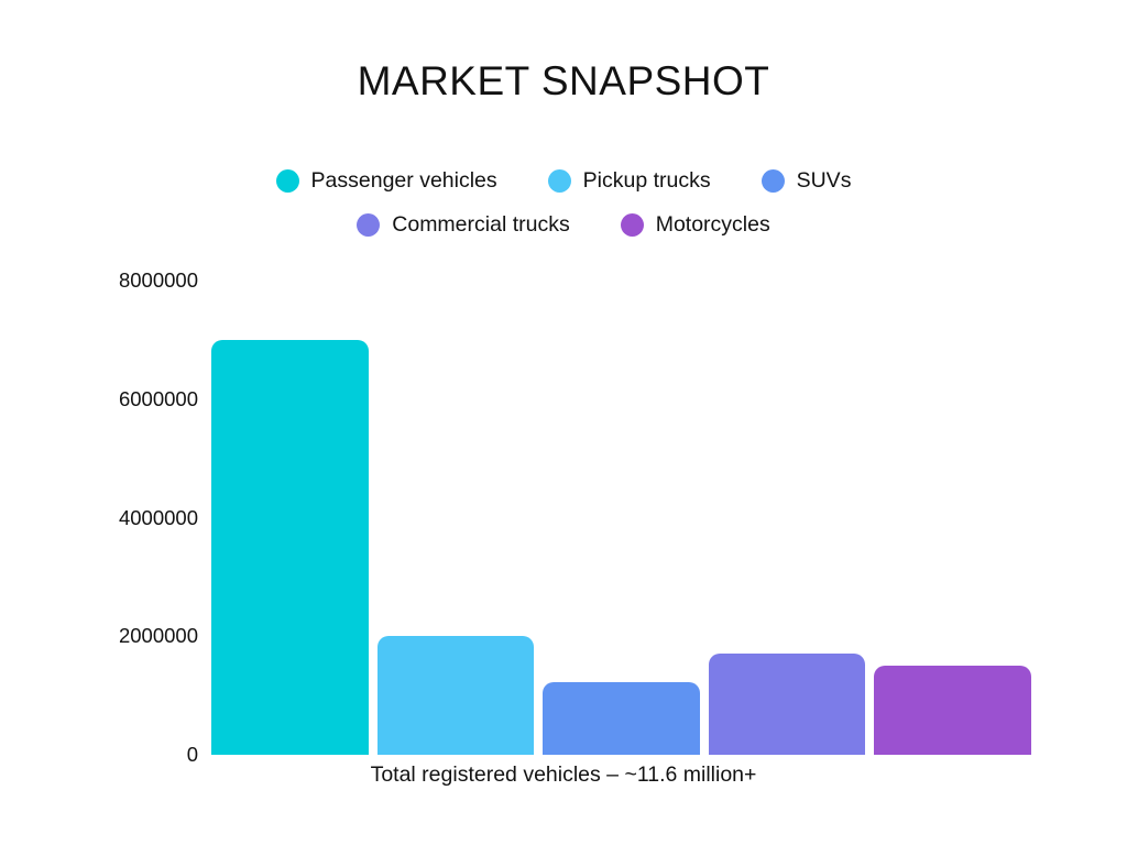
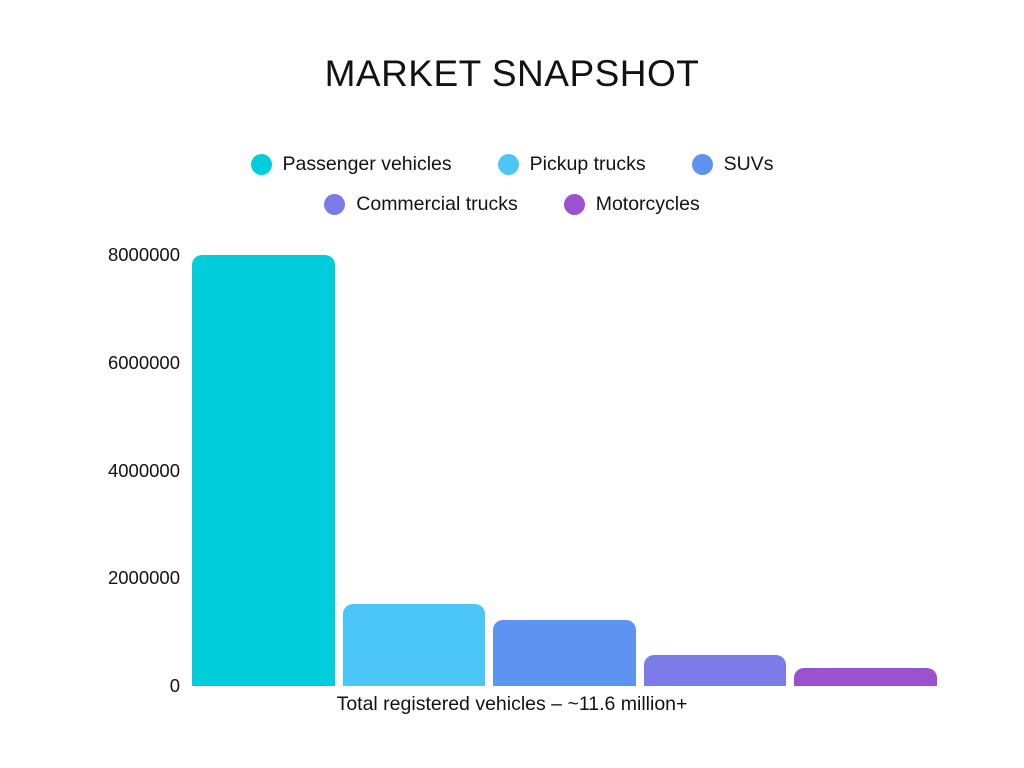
Passenger vehicles: 7000000 -> 8000000
Pickup trucks: 2000000 -> 1500000
Commercial trucks: 1700000 -> 600000
Motorcycles: 1500000 -> 300000
